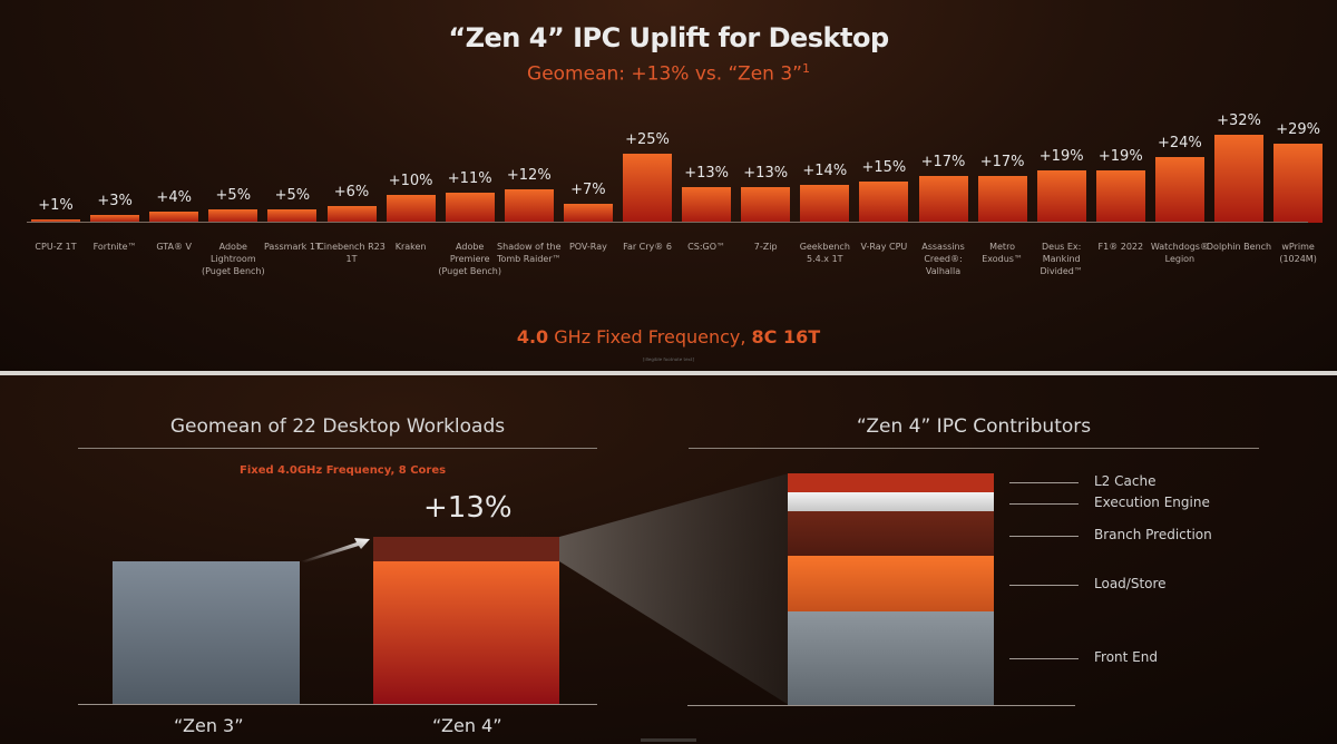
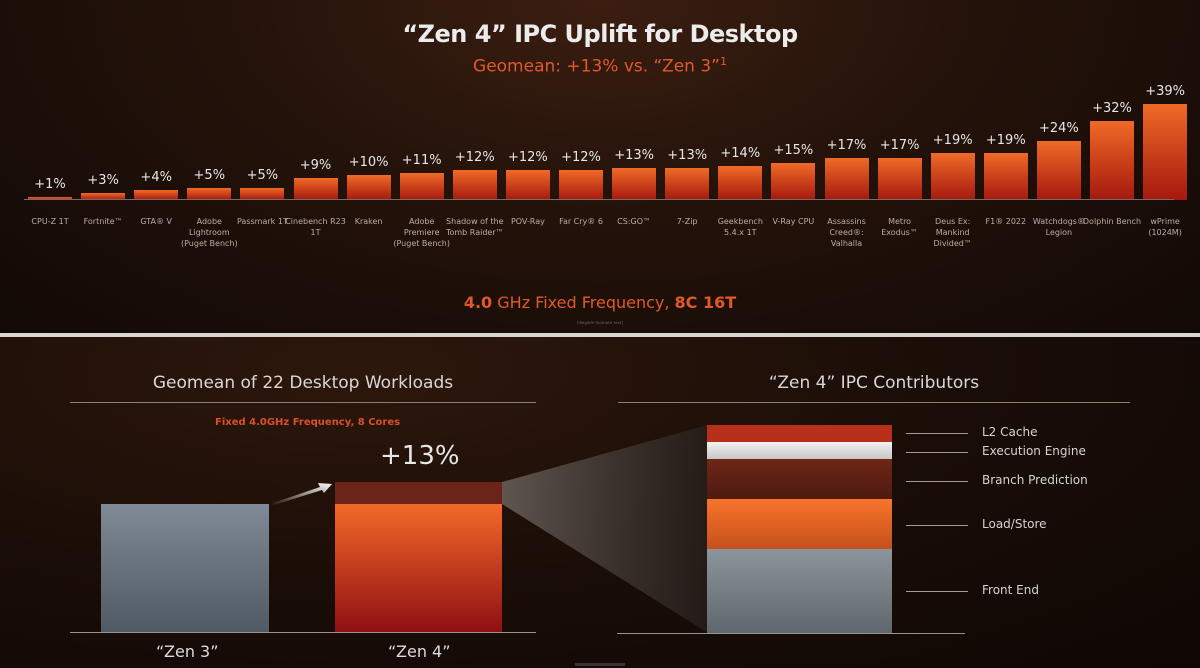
“Zen 4” IPC Uplift for Desktop/Cinebench R23 1T: +6% -> +9%
“Zen 4” IPC Uplift for Desktop/POV-Ray: +7% -> +12%
“Zen 4” IPC Uplift for Desktop/Far Cry® 6: +25% -> +12%
“Zen 4” IPC Uplift for Desktop/wPrime (1024M): +29% -> +39%
